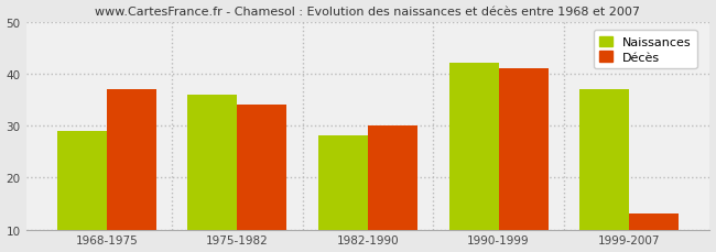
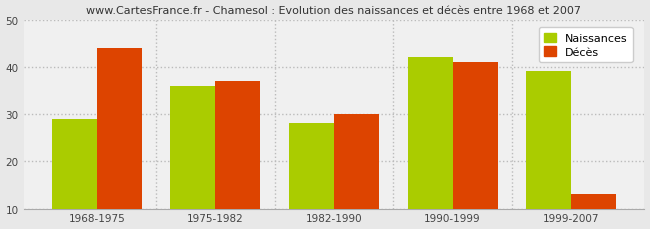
Décès/1968-1975: 37 -> 44
Décès/1975-1982: 34 -> 37
Naissances/1999-2007: 37 -> 39
